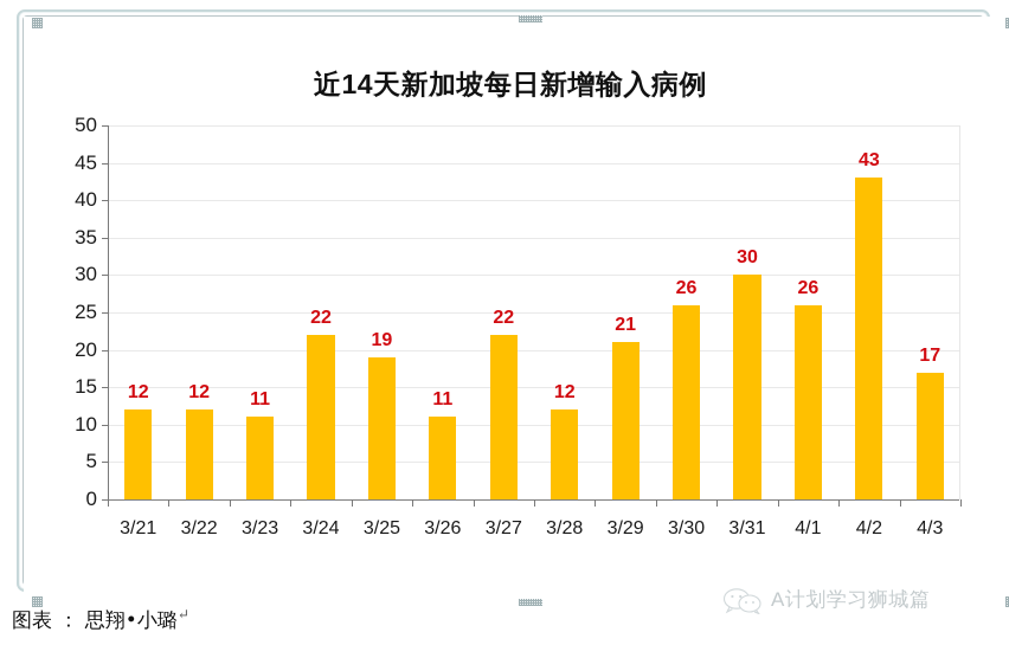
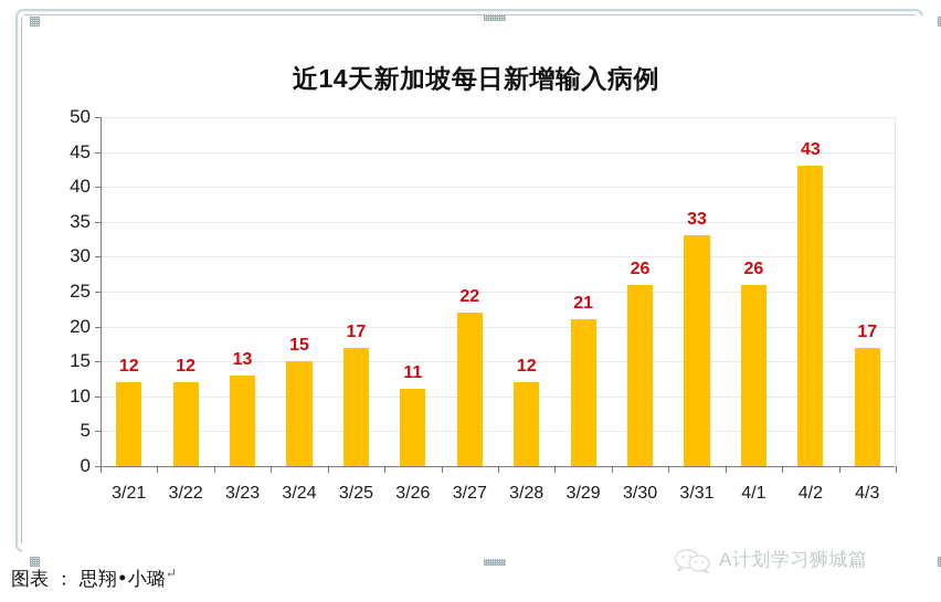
3/23: 11 -> 13
3/24: 22 -> 15
3/25: 19 -> 17
3/31: 30 -> 33
